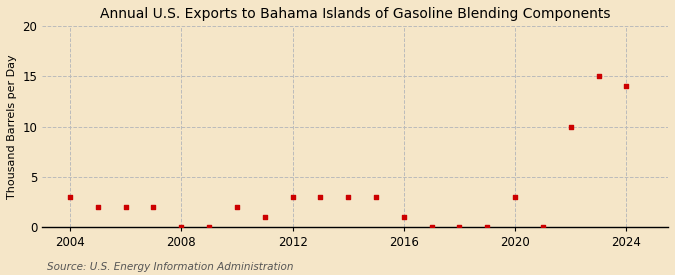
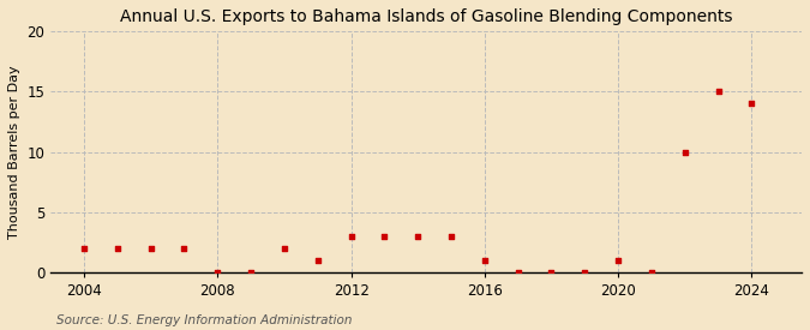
2004: 3 -> 2
2020: 3 -> 1
